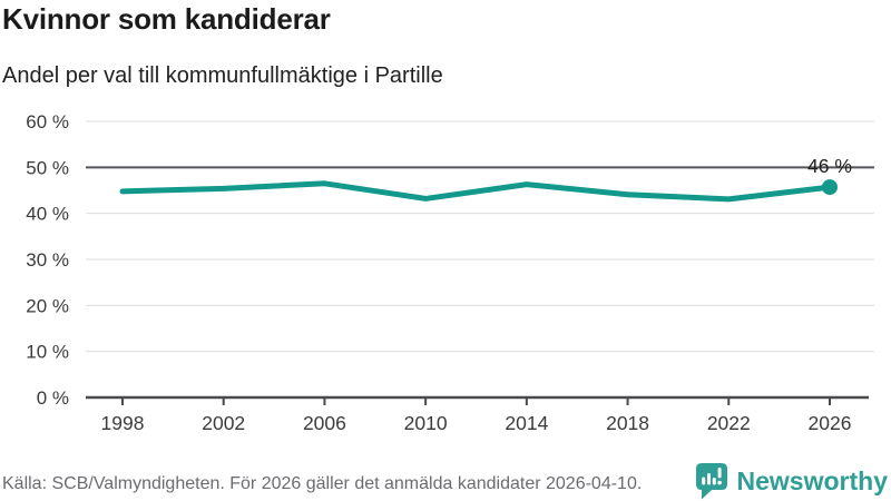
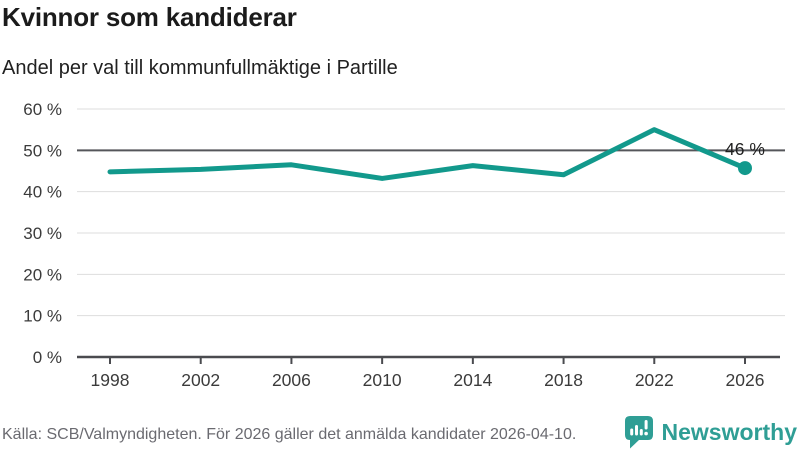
2022: 43% -> 55%
